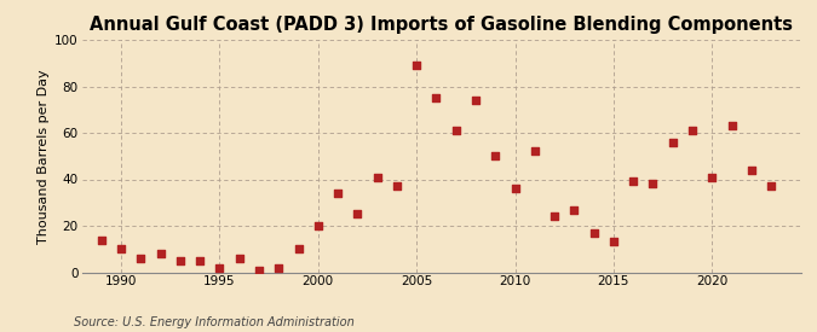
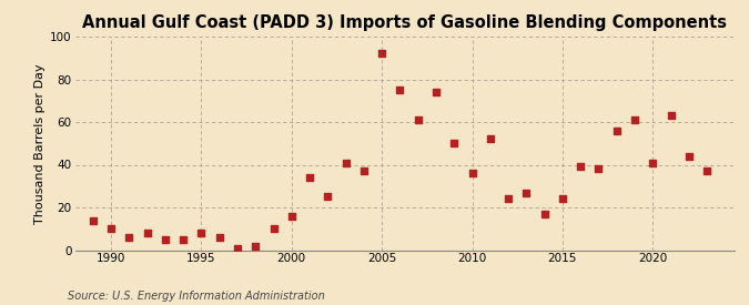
1995: 2 -> 8
2000: 20 -> 16
2005: 89 -> 92
2015: 13 -> 24
